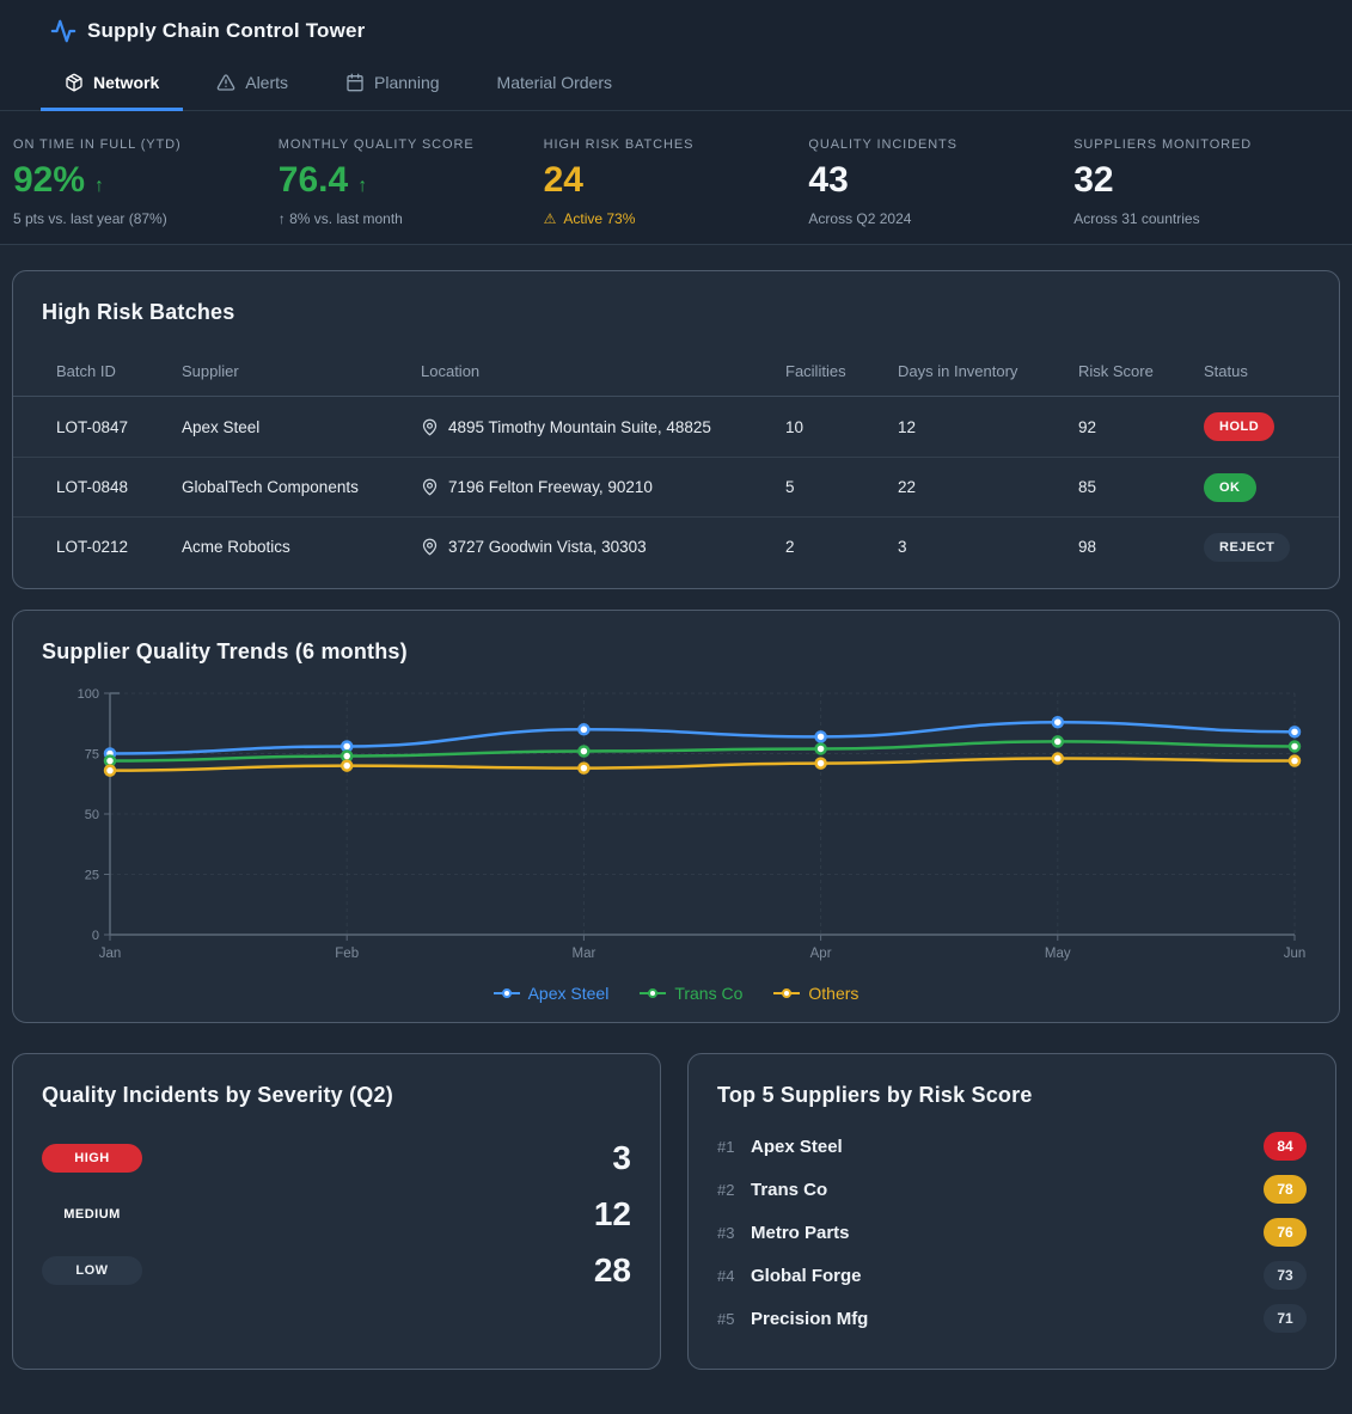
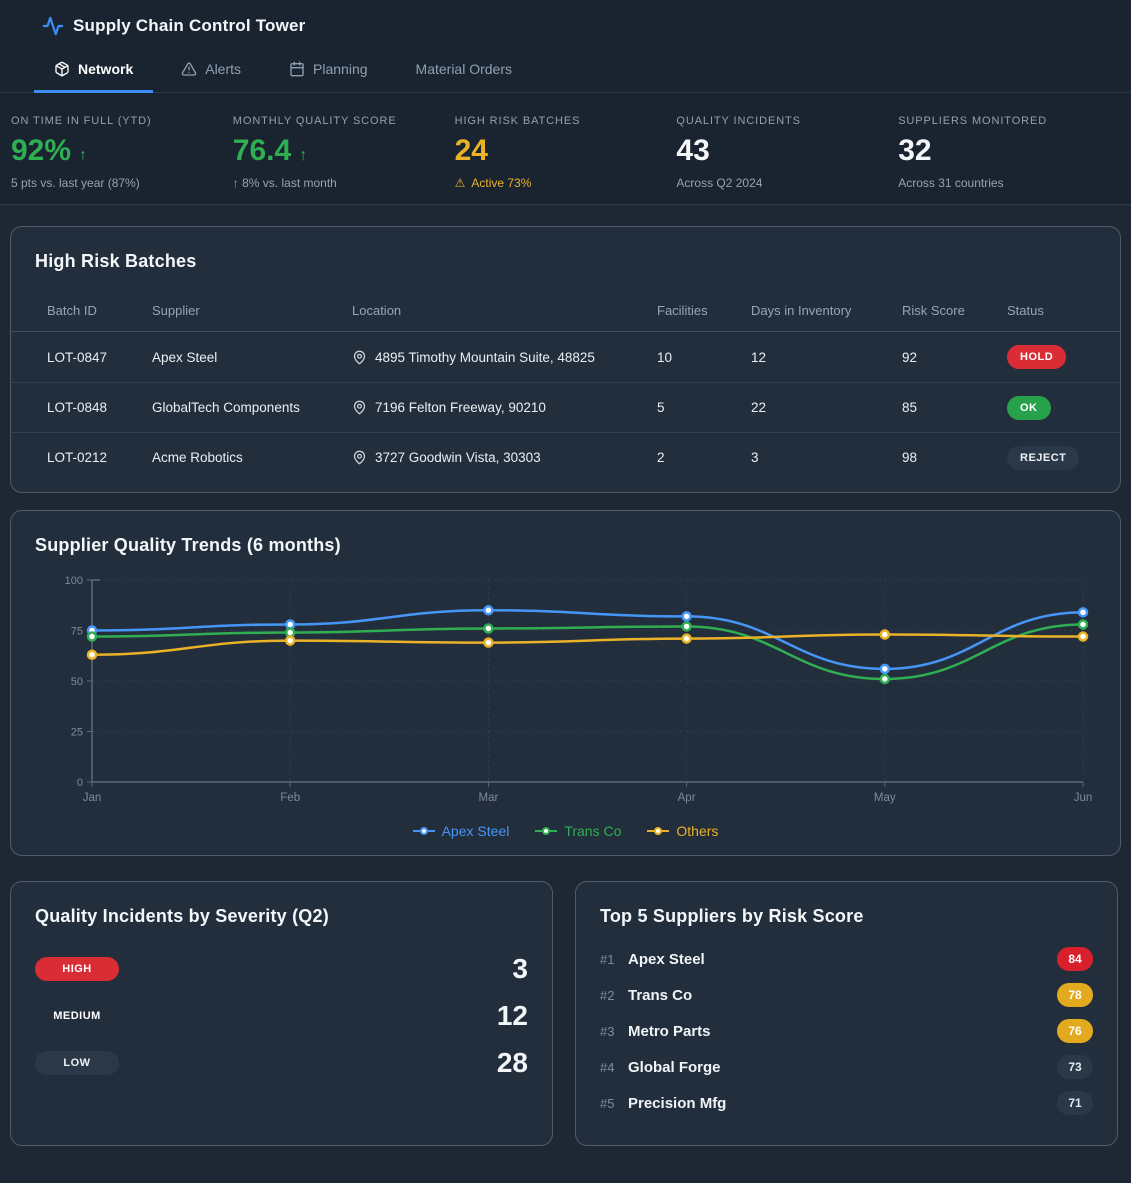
Others/Jan: 68 -> 63
Apex Steel/May: 88 -> 56
Trans Co/May: 80 -> 51
